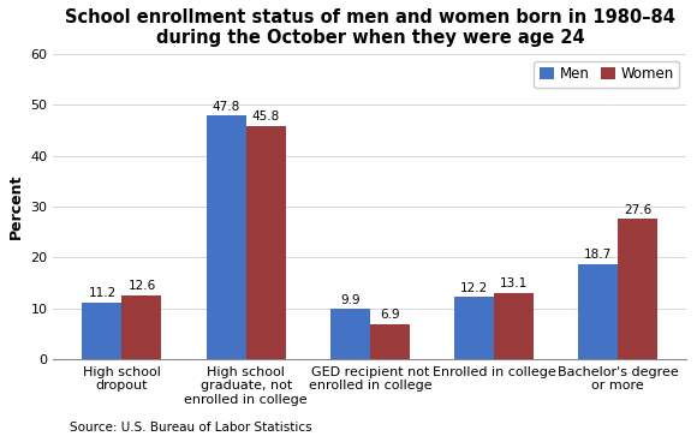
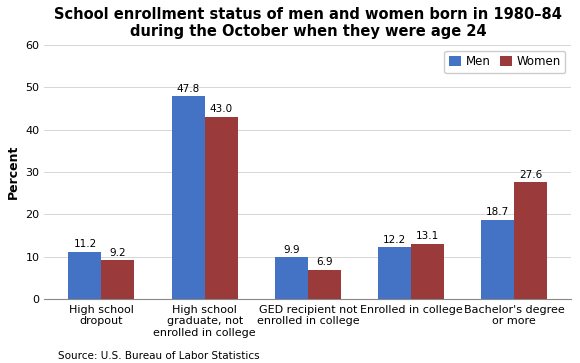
Women/High school dropout: 12.6 -> 9.2
Women/High school graduate, not enrolled in college: 45.8 -> 43.0
